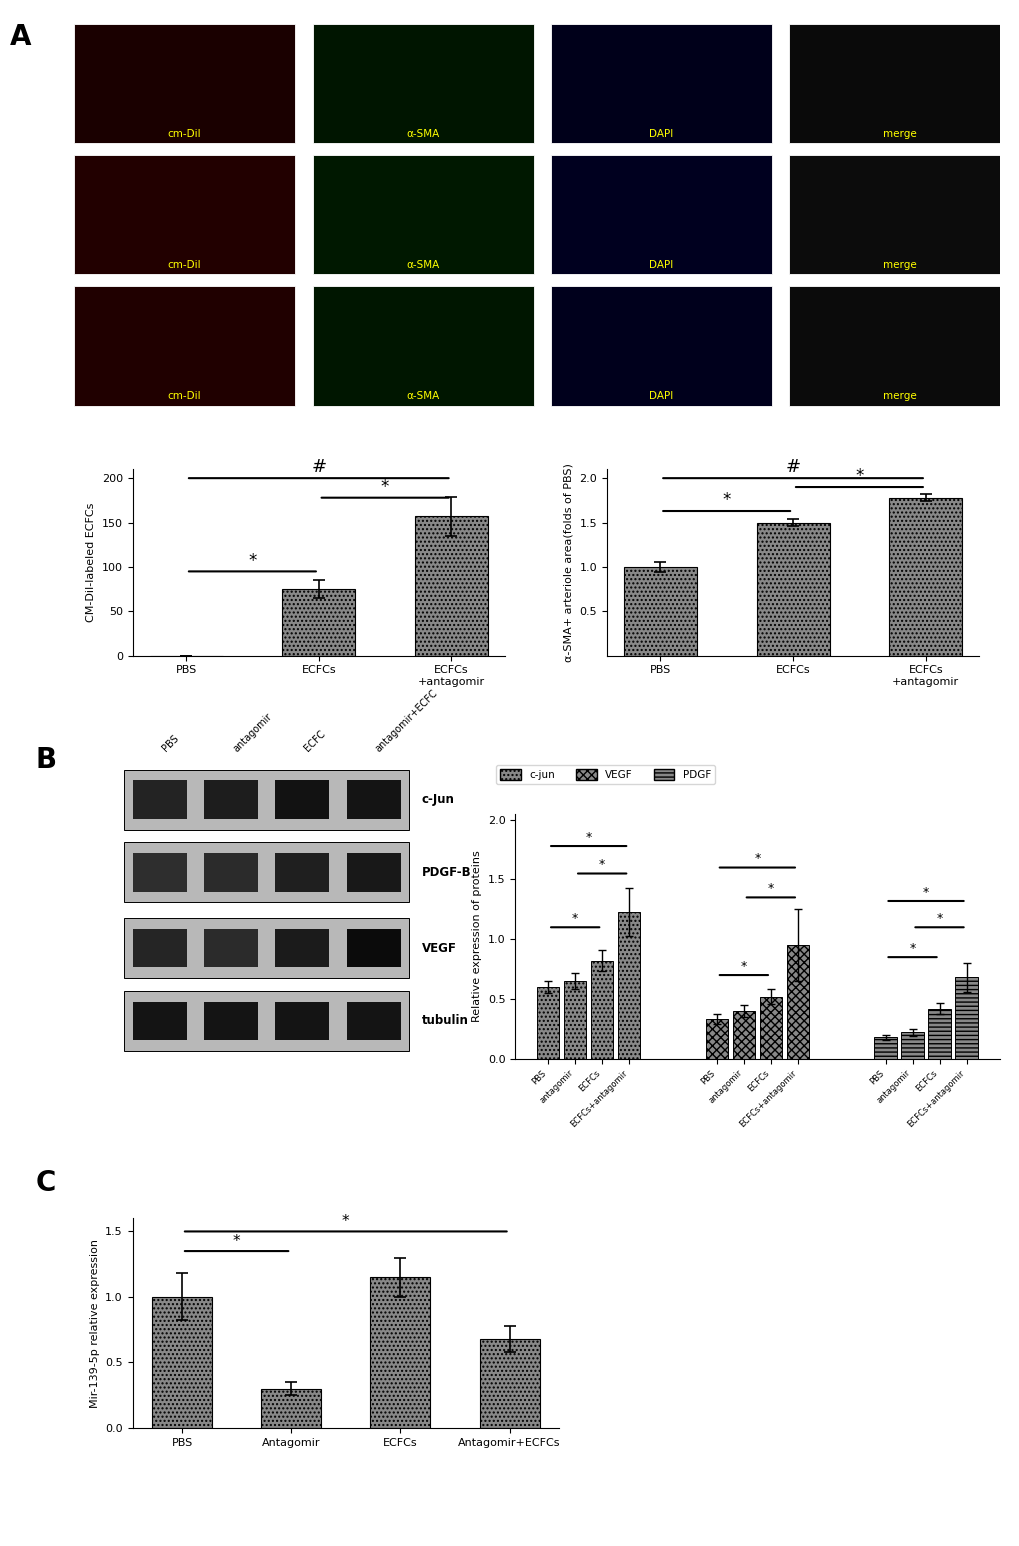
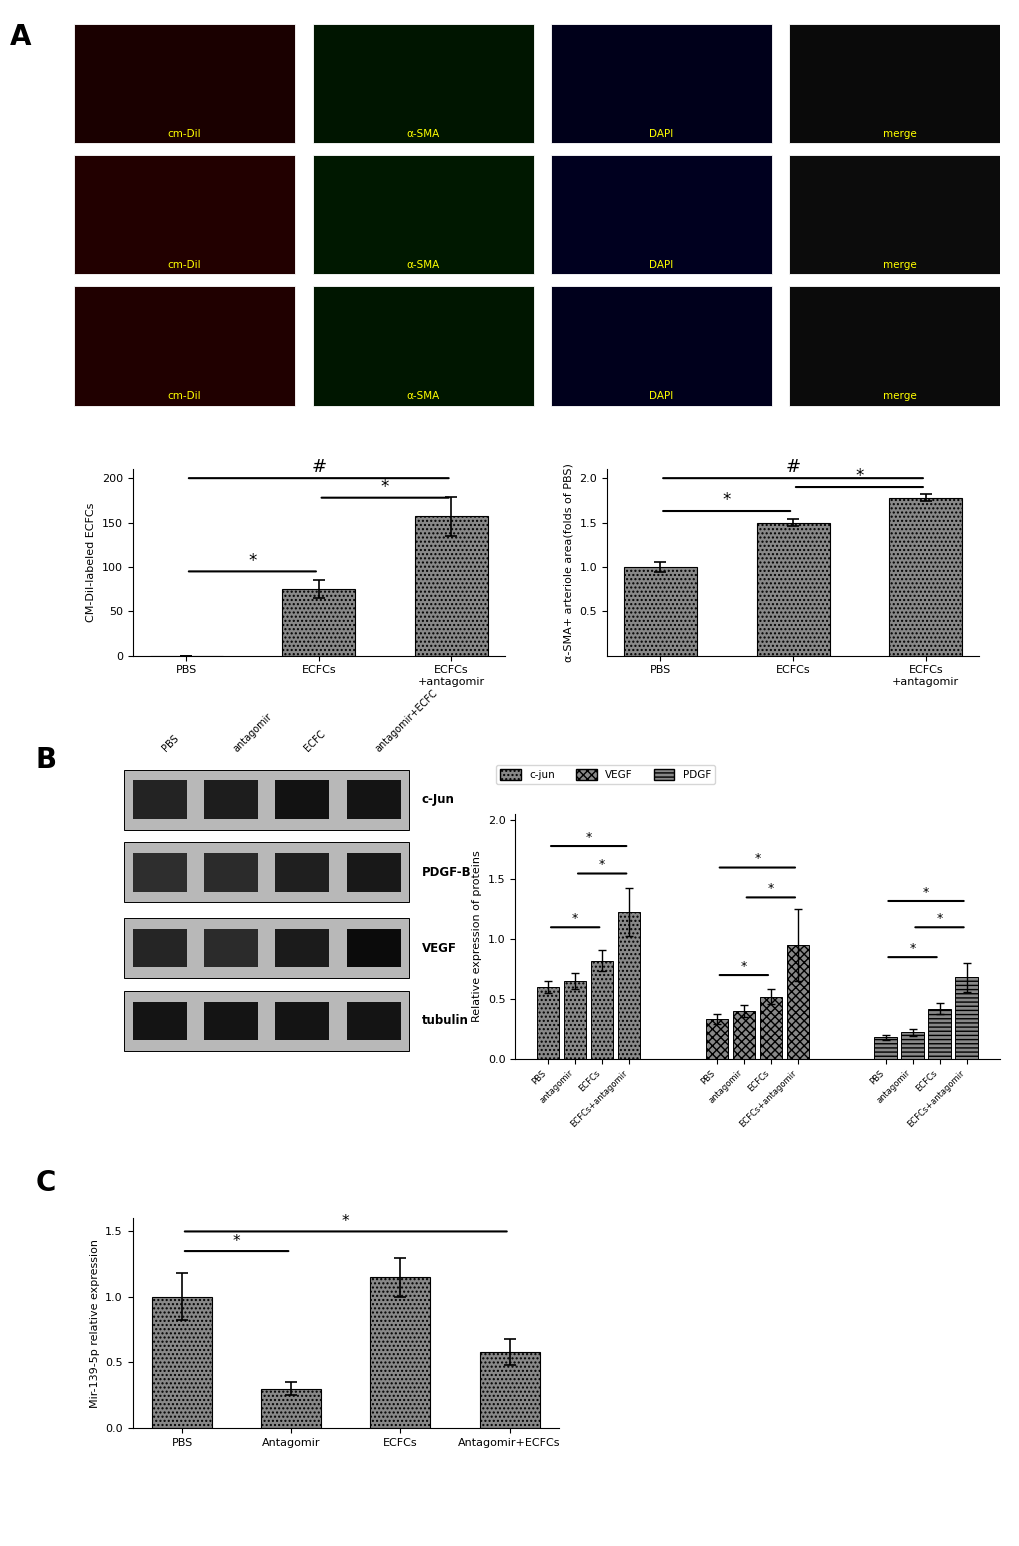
Antagomir+ECFCs: 0.68 -> 0.58
